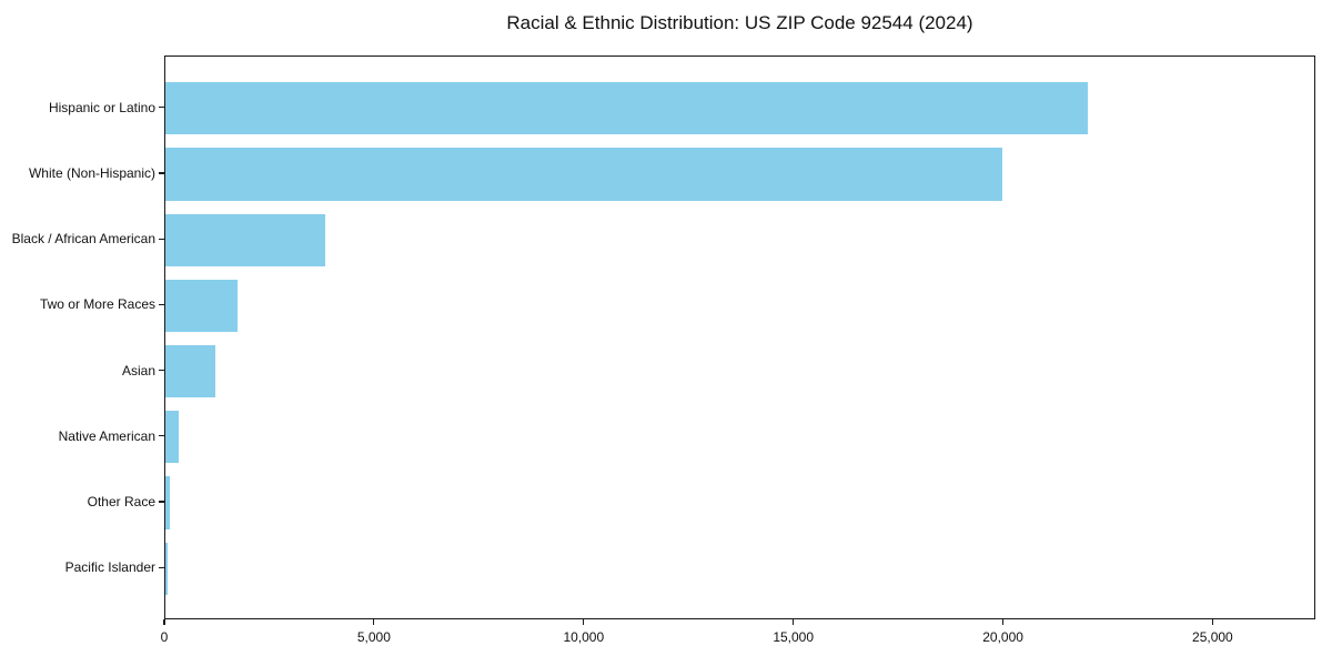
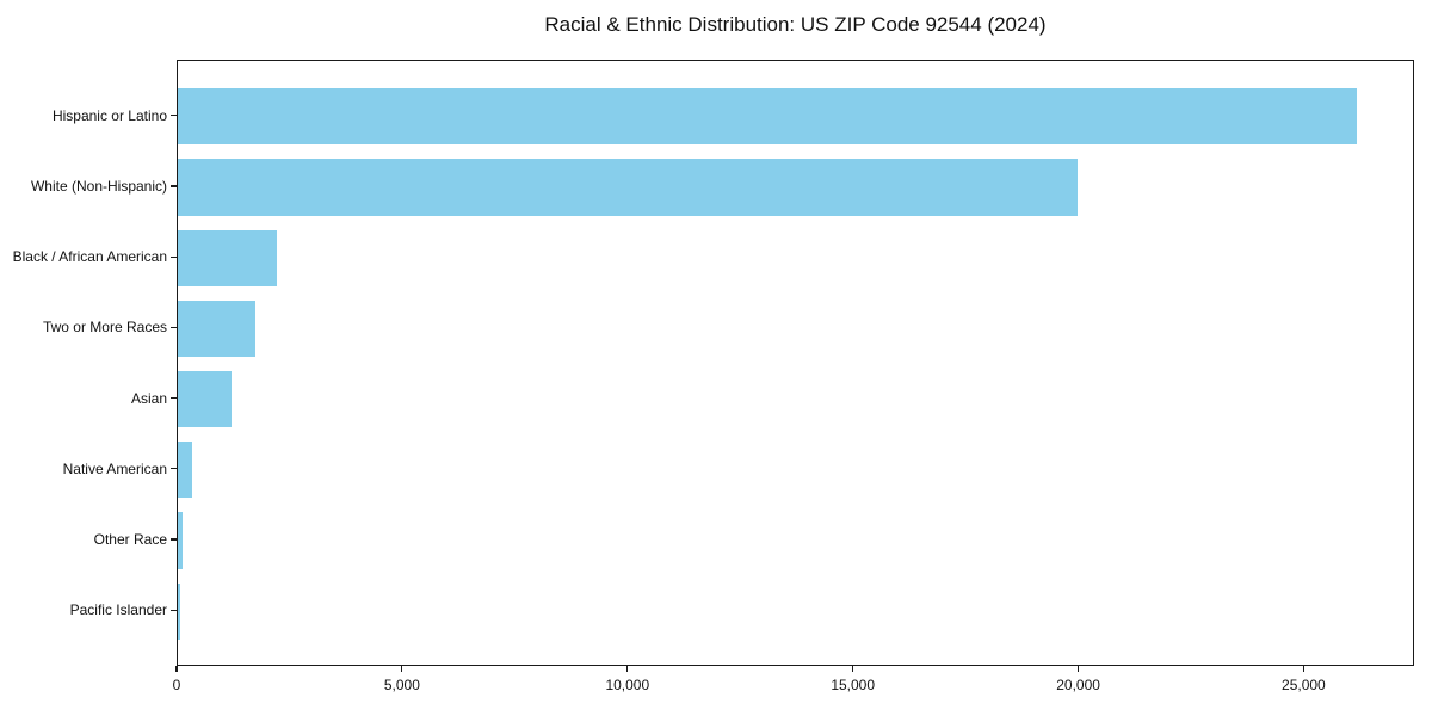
Hispanic or Latino: 22000 -> 26200
Black / African American: 3800 -> 2200
